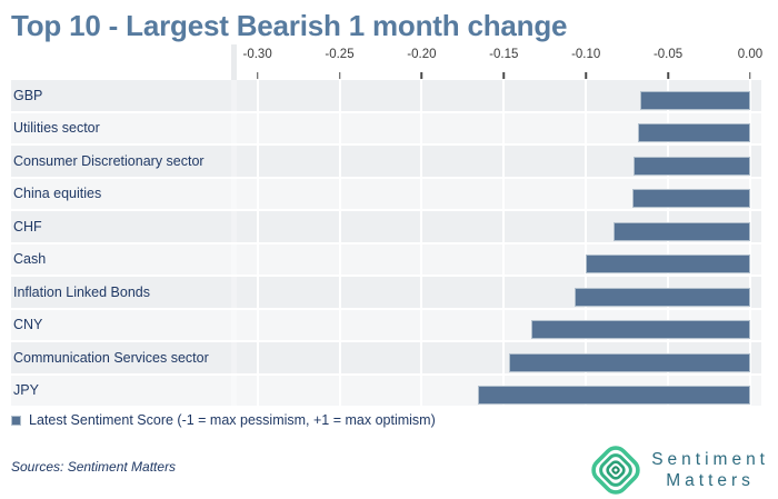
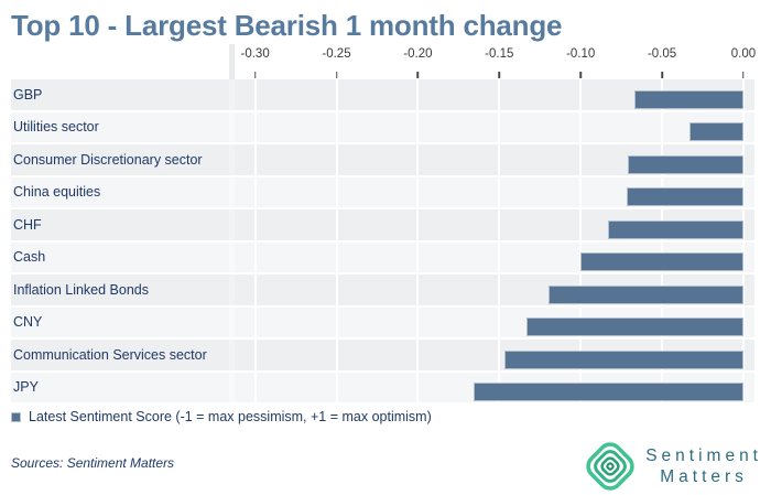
Utilities sector: -0.068 -> -0.033
Inflation Linked Bonds: -0.107 -> -0.120
